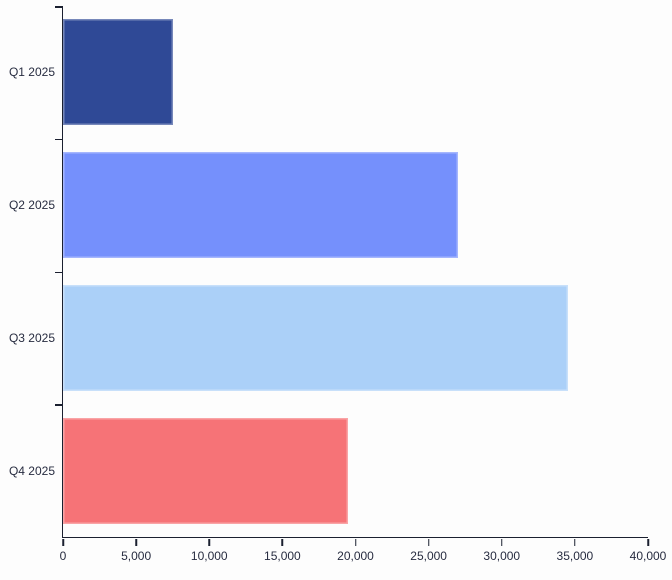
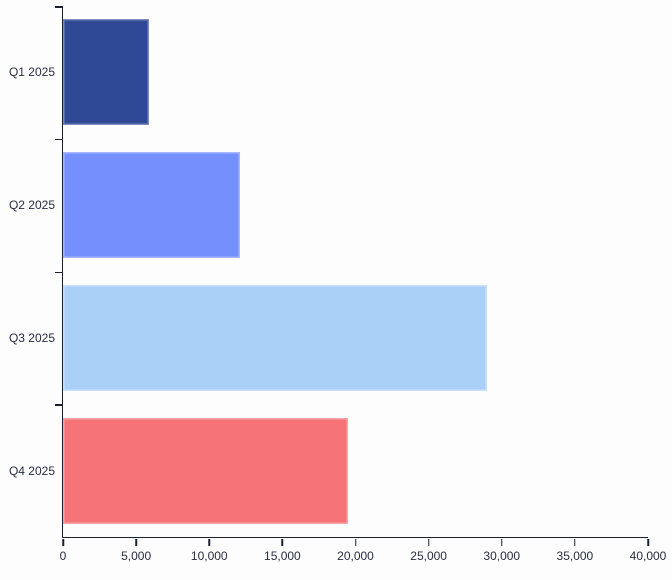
Q1 2025: 7500 -> 5900
Q2 2025: 27000 -> 12100
Q3 2025: 34500 -> 29000
